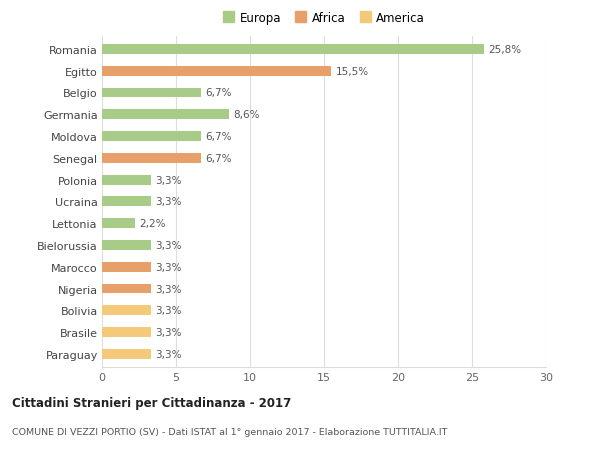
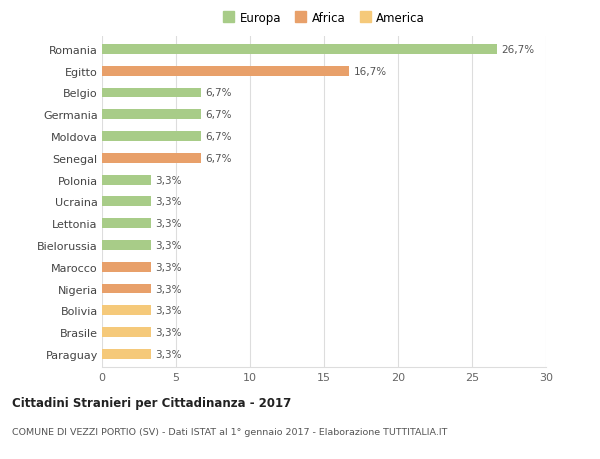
Romania: 25,8% -> 26,7%
Egitto: 15,5% -> 16,7%
Germania: 8,6% -> 6,7%
Lettonia: 2,2% -> 3,3%
